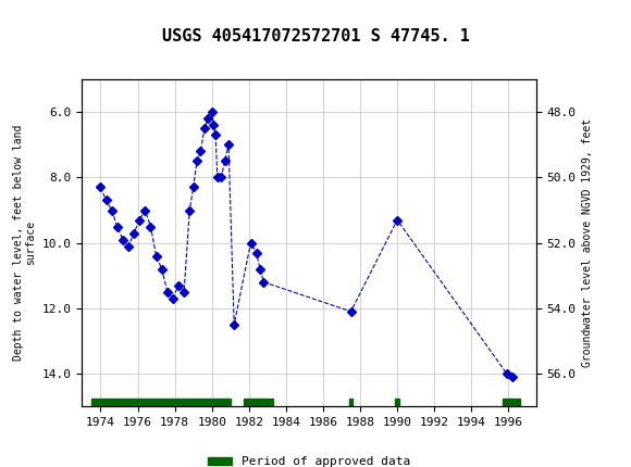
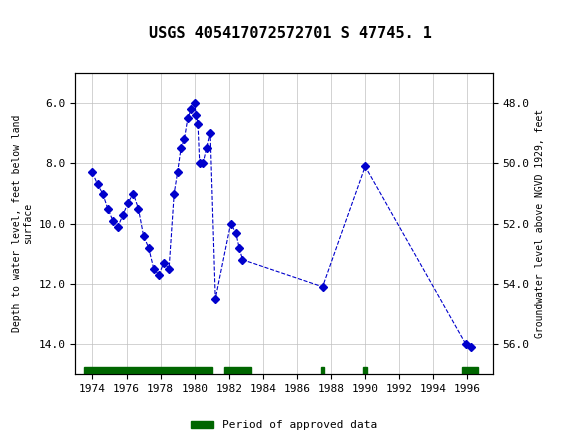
1990: 9.3 -> 8.1
